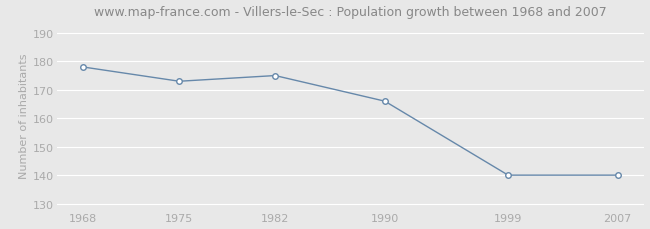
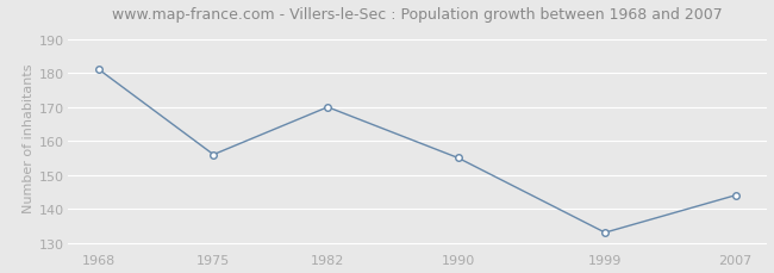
1968: 178 -> 181
1975: 173 -> 156
1982: 175 -> 170
1990: 166 -> 155
1999: 140 -> 133
2007: 140 -> 144
